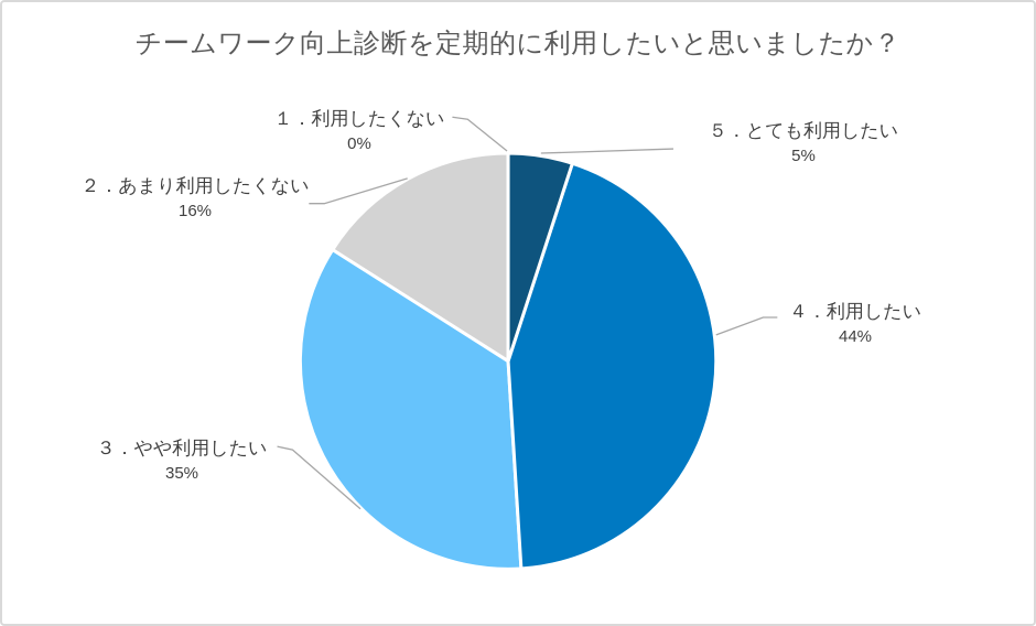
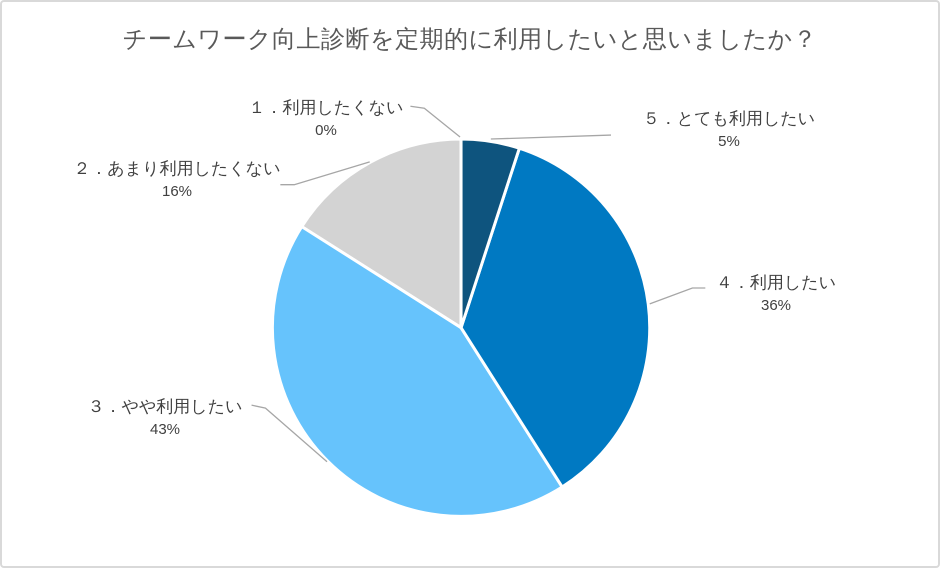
３．やや利用したい: 35% -> 43%
４．利用したい: 44% -> 36%
